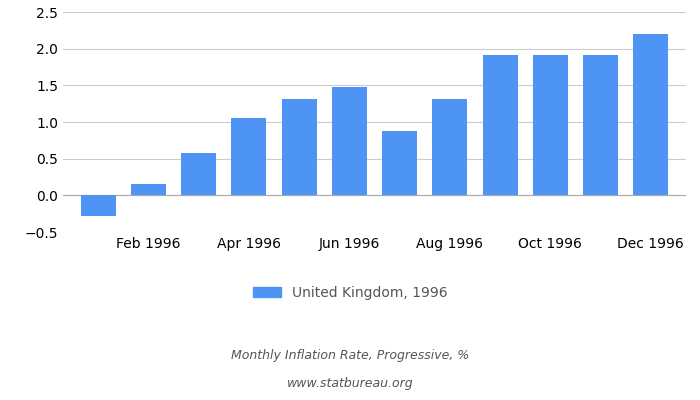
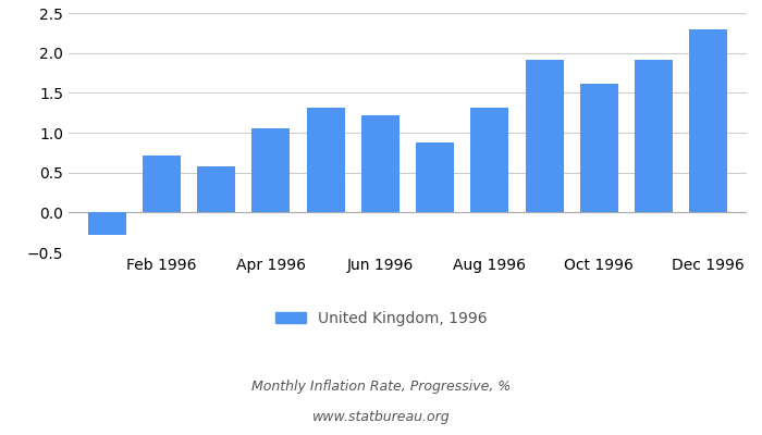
Feb 1996: 0.16 -> 0.72
Jun 1996: 1.48 -> 1.22
Oct 1996: 1.91 -> 1.62
Dec 1996: 2.20 -> 2.30
